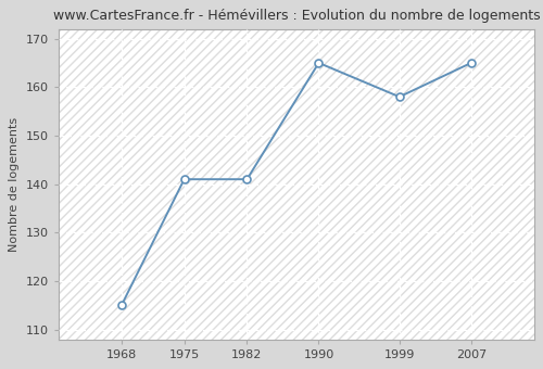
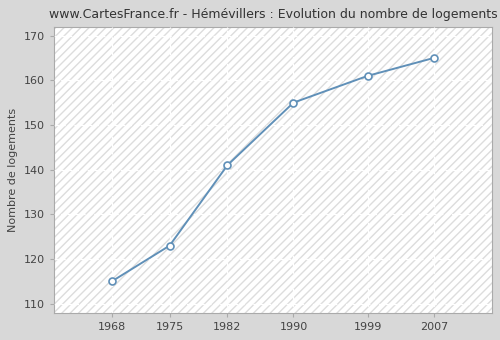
1975: 141 -> 123
1990: 165 -> 155
1999: 158 -> 161
